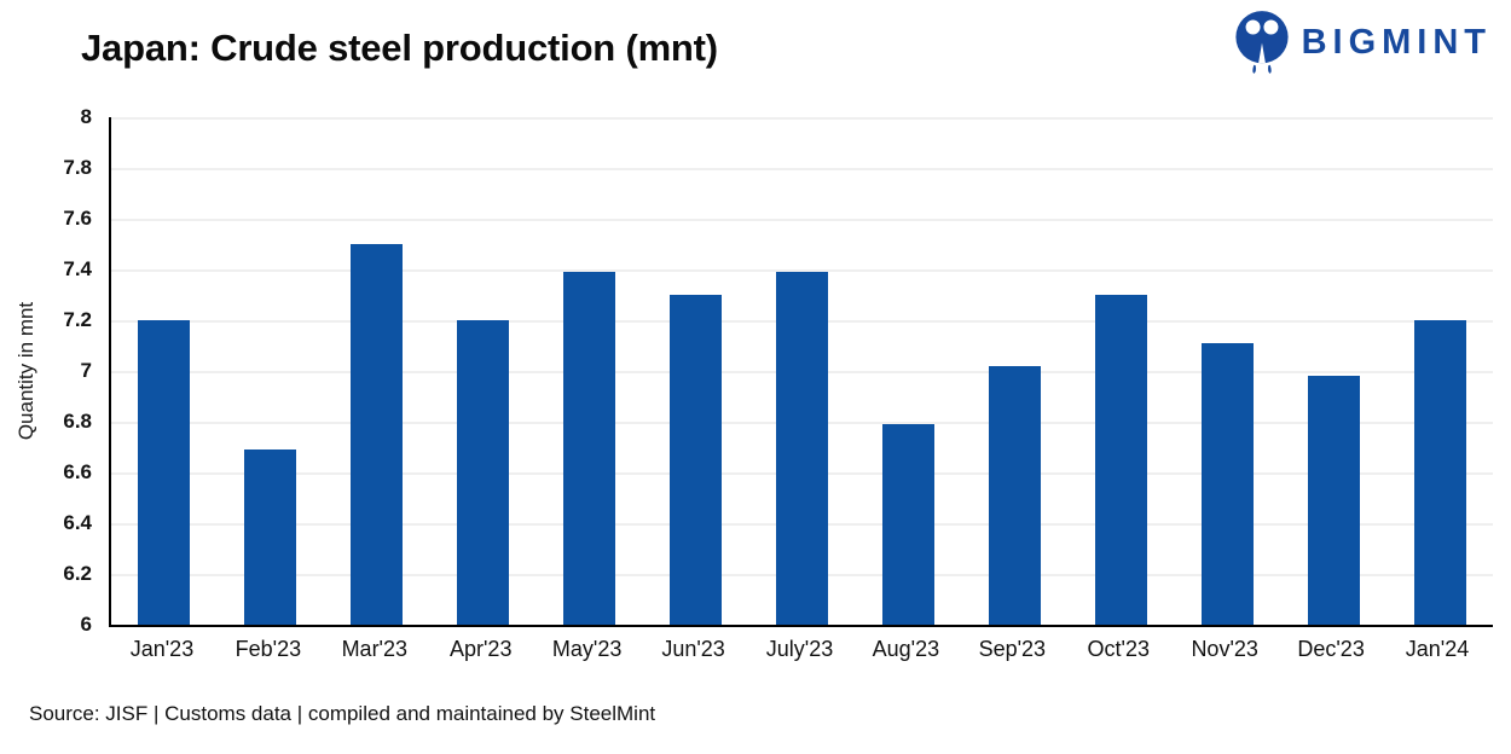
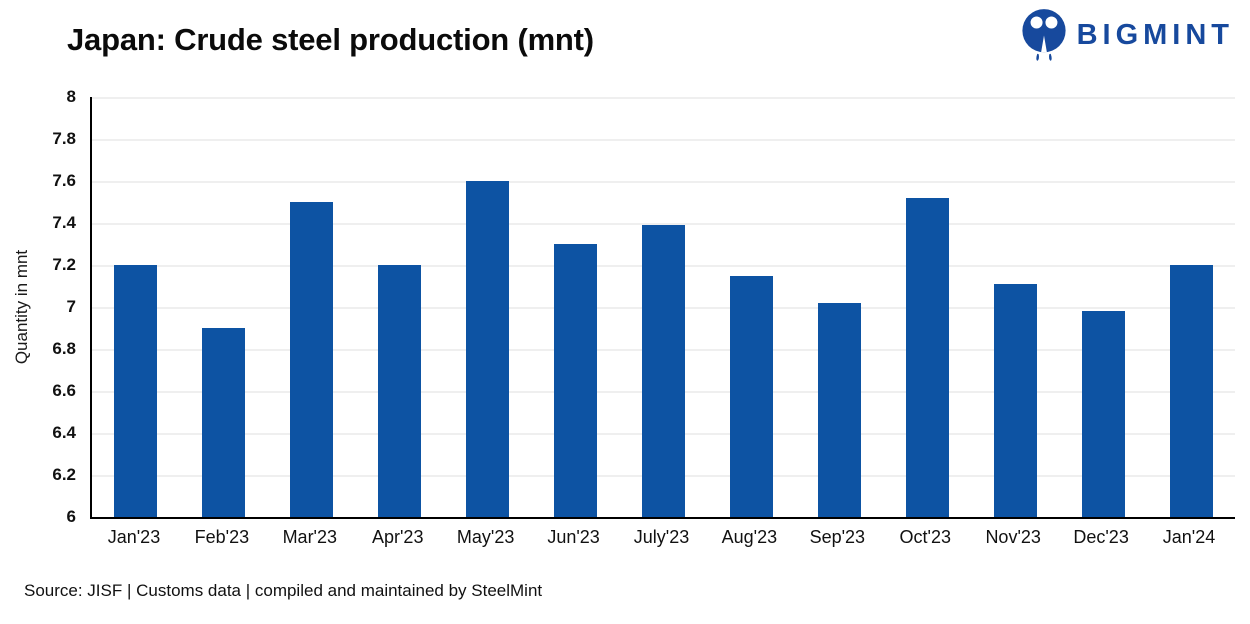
Feb'23: 6.69 -> 6.90
May'23: 7.39 -> 7.60
Aug'23: 6.79 -> 7.15
Oct'23: 7.30 -> 7.52
